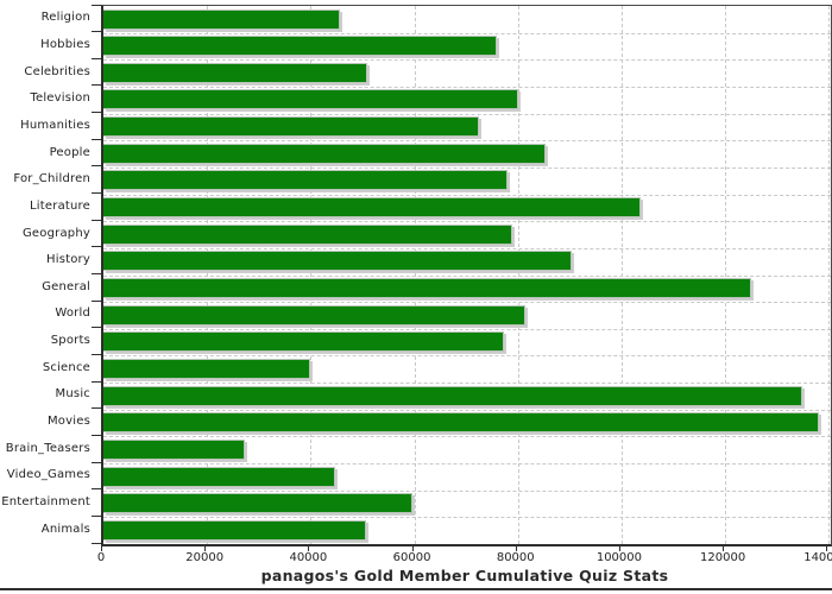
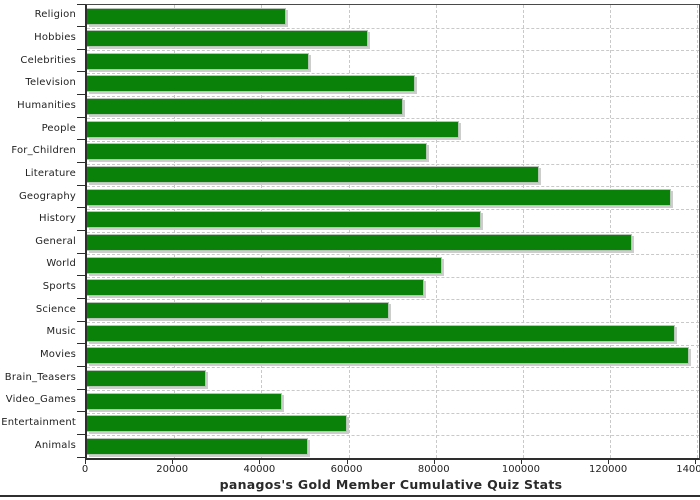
Hobbies: 76000 -> 64000
Television: 80000 -> 75000
Geography: 79000 -> 134000
Science: 40000 -> 69000
